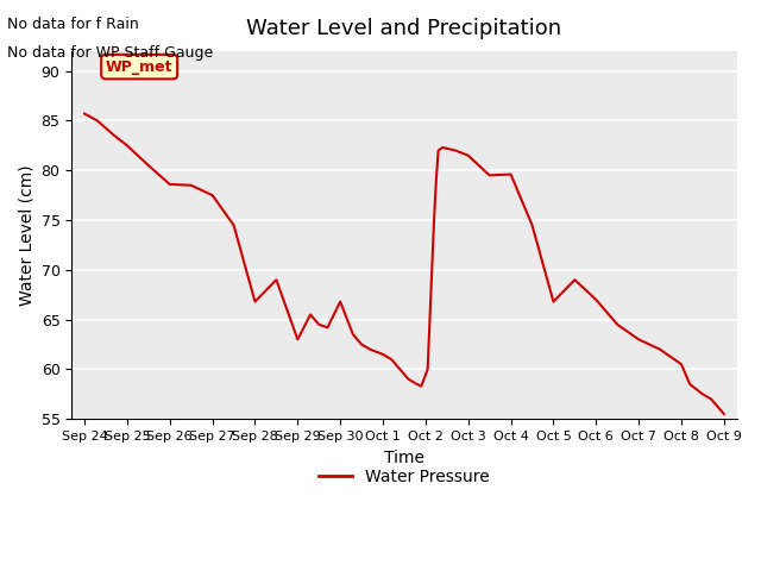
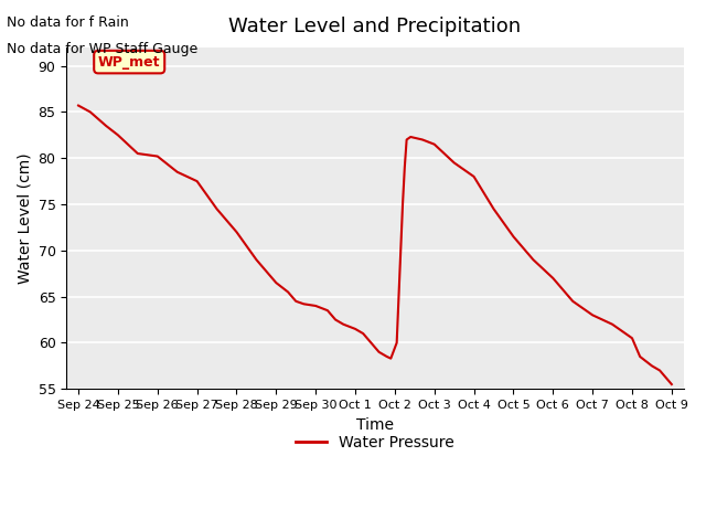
Sep 26: 78.6 -> 80.2
Sep 28: 66.8 -> 72.0
Sep 29: 63.0 -> 66.5
Sep 30: 66.8 -> 64.0
Oct 4: 79.6 -> 78.0
Oct 5: 66.8 -> 71.5
